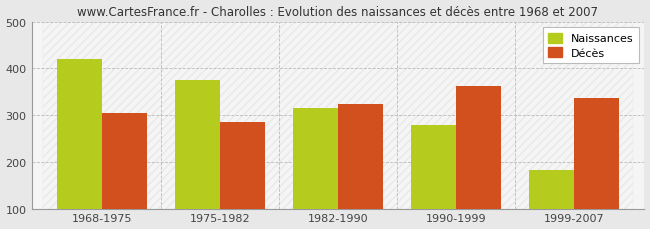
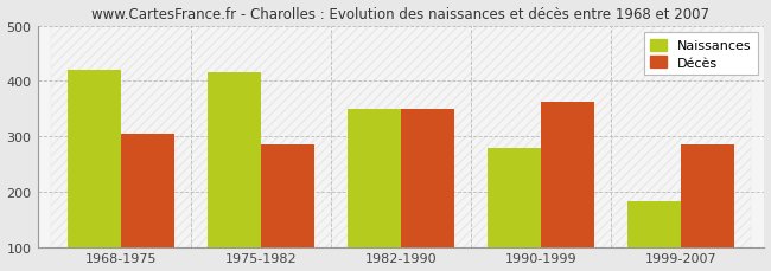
Naissances/1975-1982: 375 -> 415
Naissances/1982-1990: 315 -> 350
Décès/1982-1990: 323 -> 350
Décès/1999-2007: 336 -> 285
